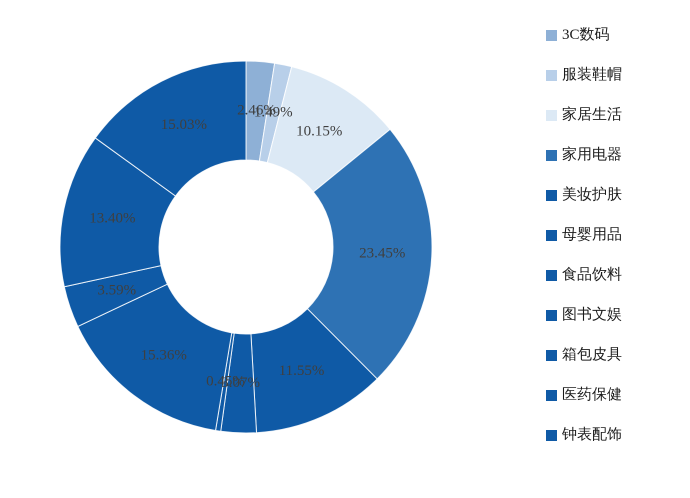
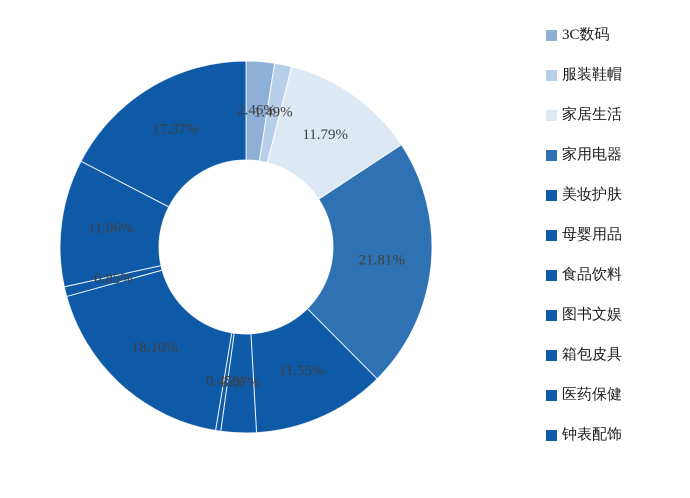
家居生活: 10.15% -> 11.79%
家用电器: 23.45% -> 21.81%
图书文娱: 15.36% -> 18.10%
箱包皮具: 3.59% -> 0.85%
医药保健: 13.40% -> 11.06%
钟表配饰: 15.03% -> 17.37%
